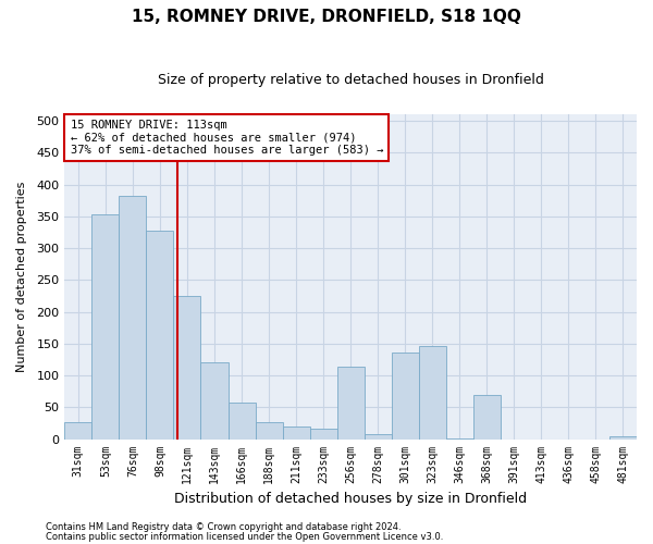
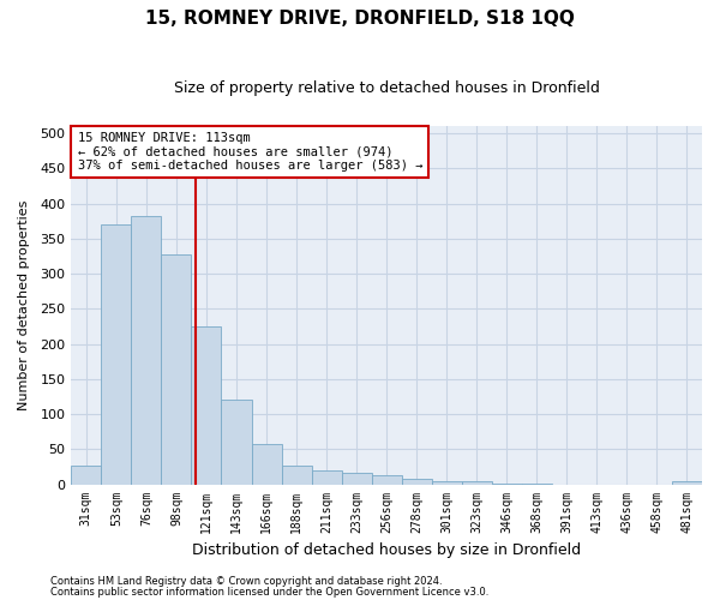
53sqm: 354 -> 370
256sqm: 114 -> 13
301sqm: 136 -> 4
323sqm: 146 -> 4
368sqm: 70 -> 1
